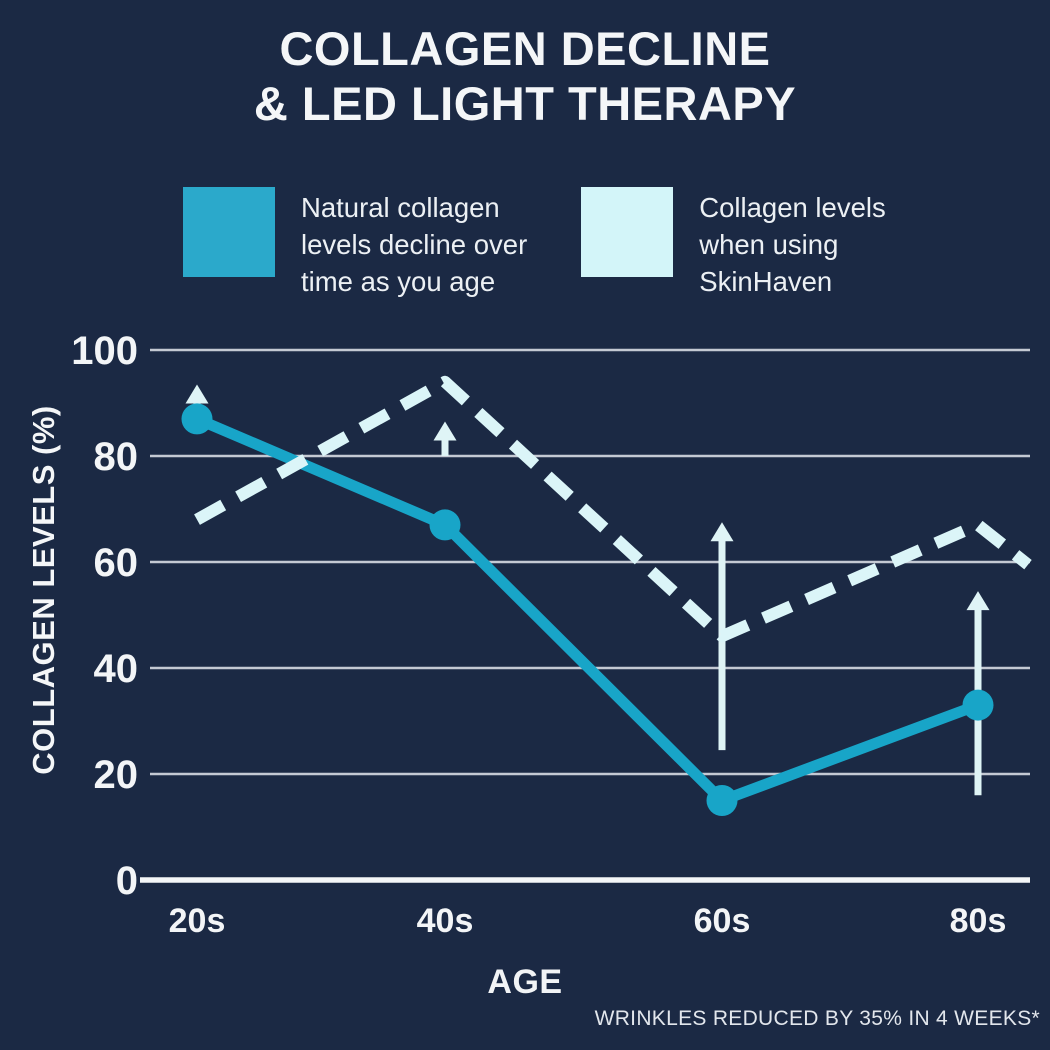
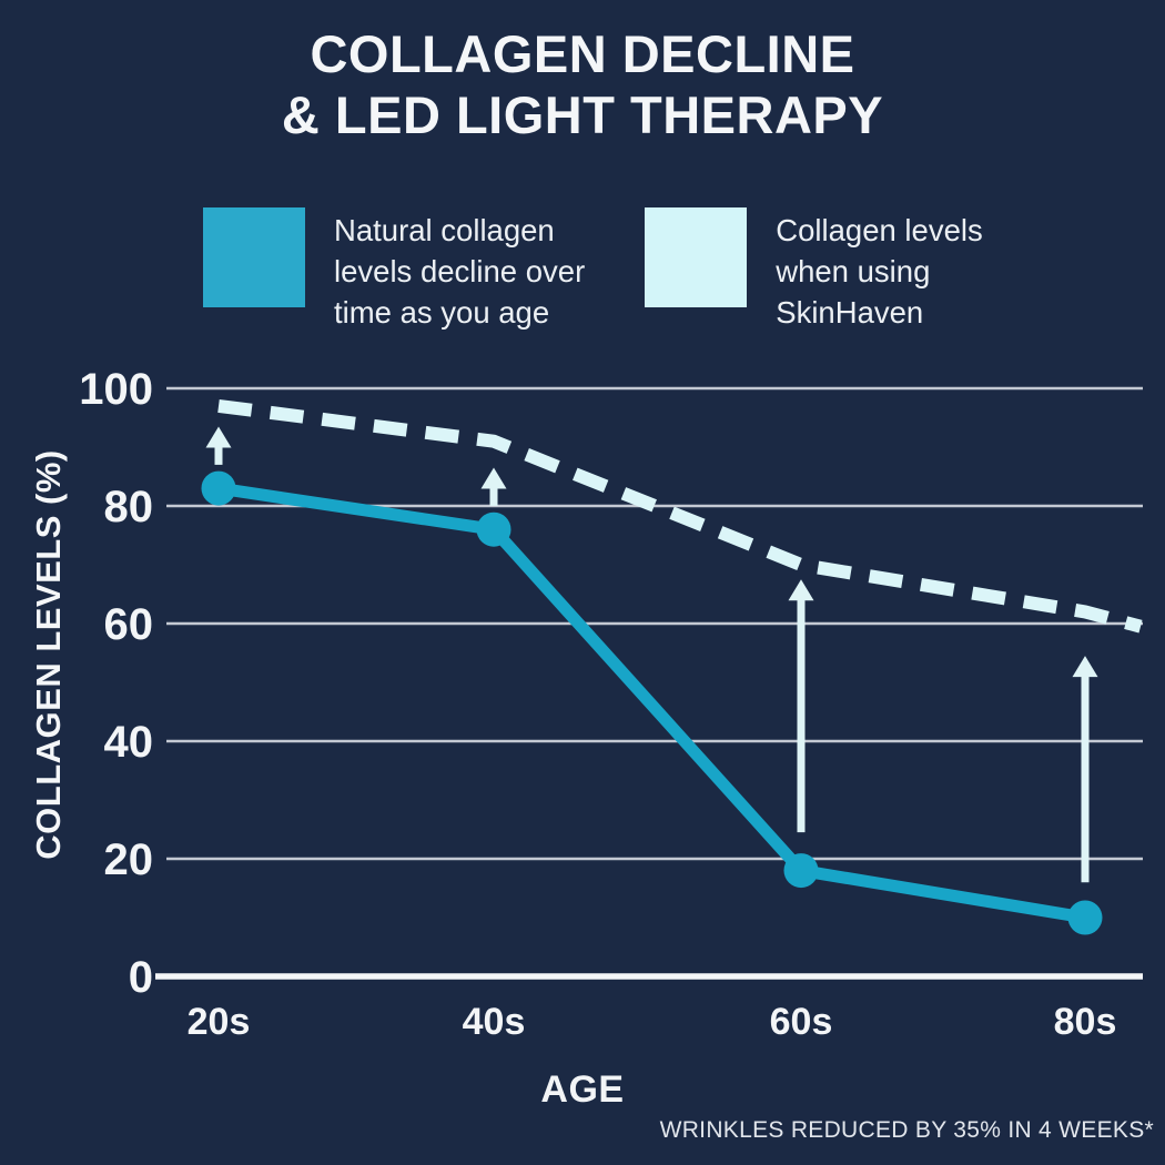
Natural collagen levels decline over time as you age/20s: 87 -> 83
Collagen levels when using SkinHaven/20s: 68 -> 97
Natural collagen levels decline over time as you age/40s: 67 -> 76
Collagen levels when using SkinHaven/40s: 94 -> 91
Natural collagen levels decline over time as you age/60s: 15 -> 18
Collagen levels when using SkinHaven/60s: 46 -> 70
Natural collagen levels decline over time as you age/80s: 33 -> 10
Collagen levels when using SkinHaven/80s: 67 -> 62
